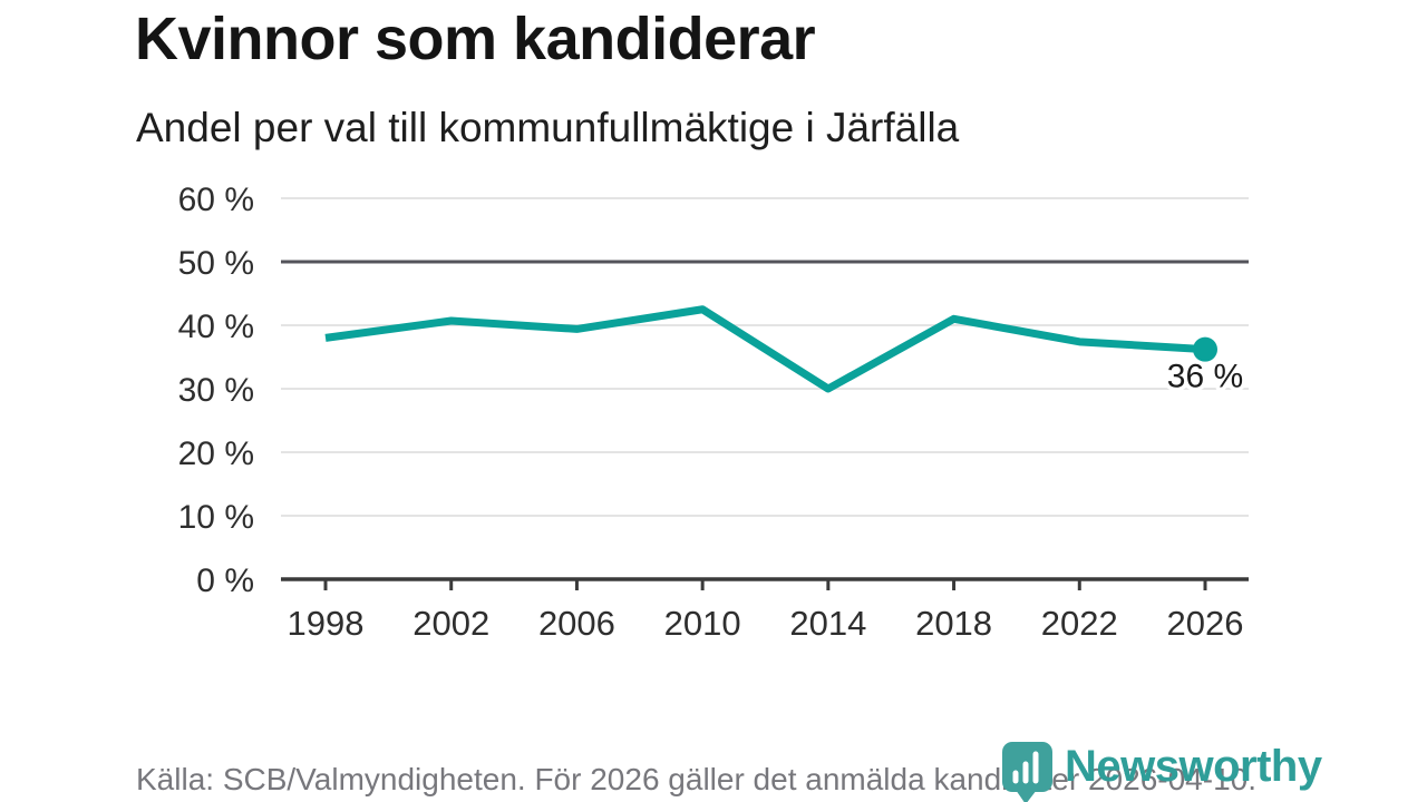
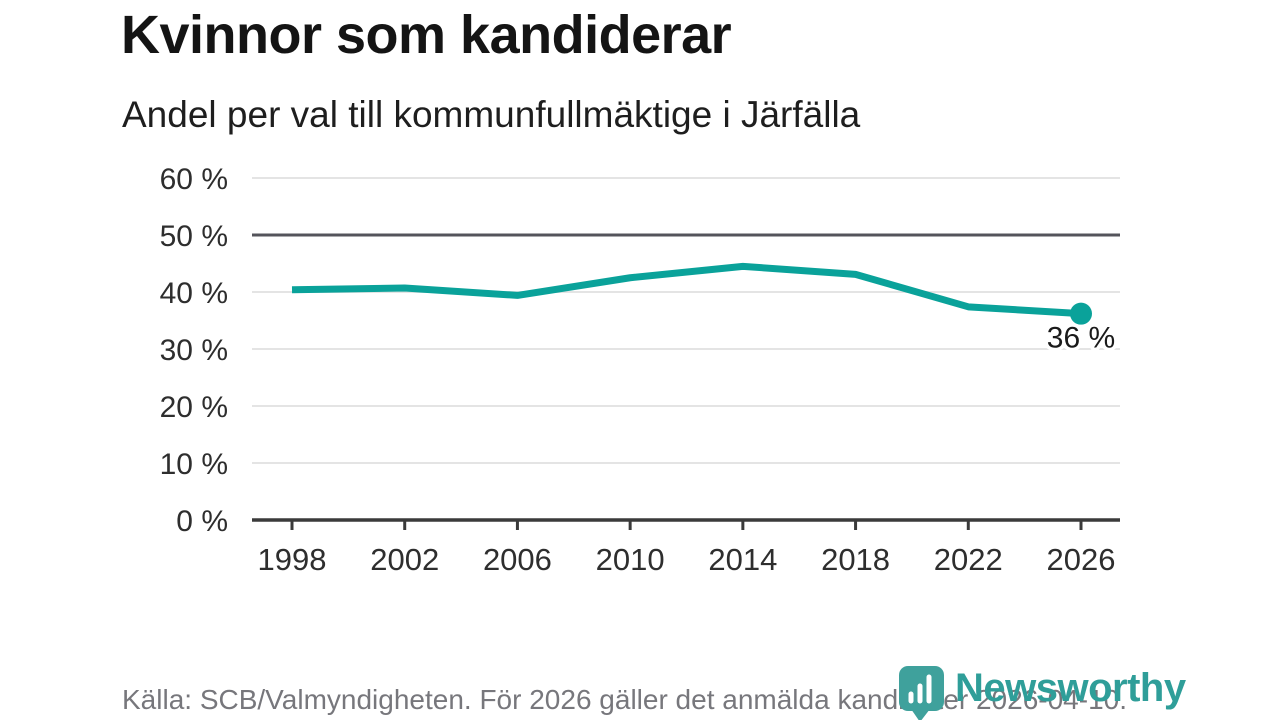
1998: 38% -> 40%
2014: 30% -> 44%
2018: 41% -> 43%
